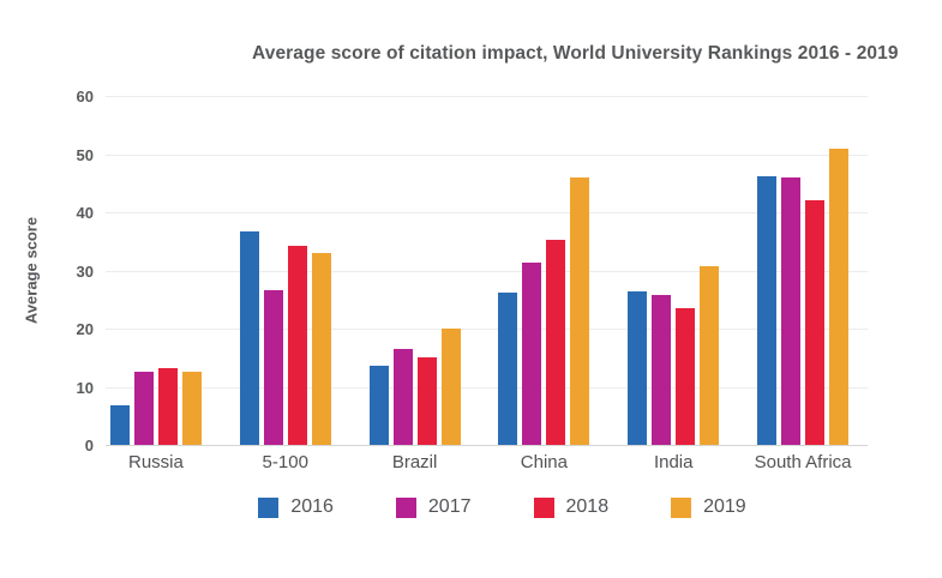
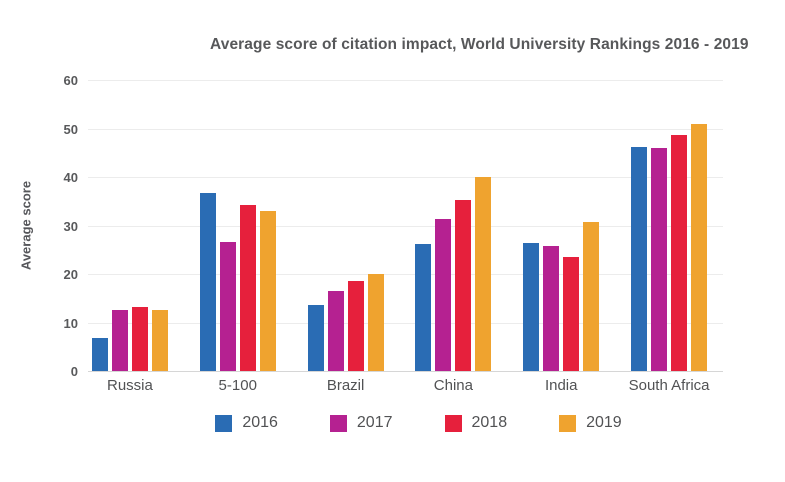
2018/Brazil: 15 -> 19
2019/China: 46 -> 40
2018/South Africa: 42 -> 49
